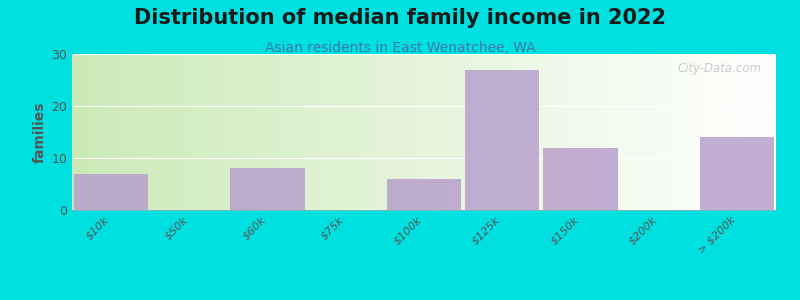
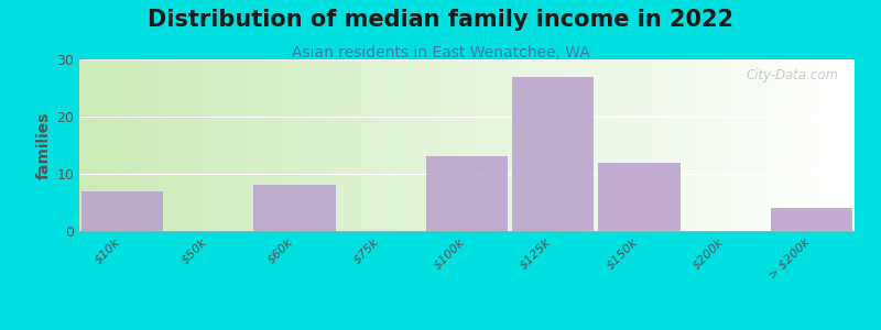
$100k: 6 -> 13
> $200k: 14 -> 4
